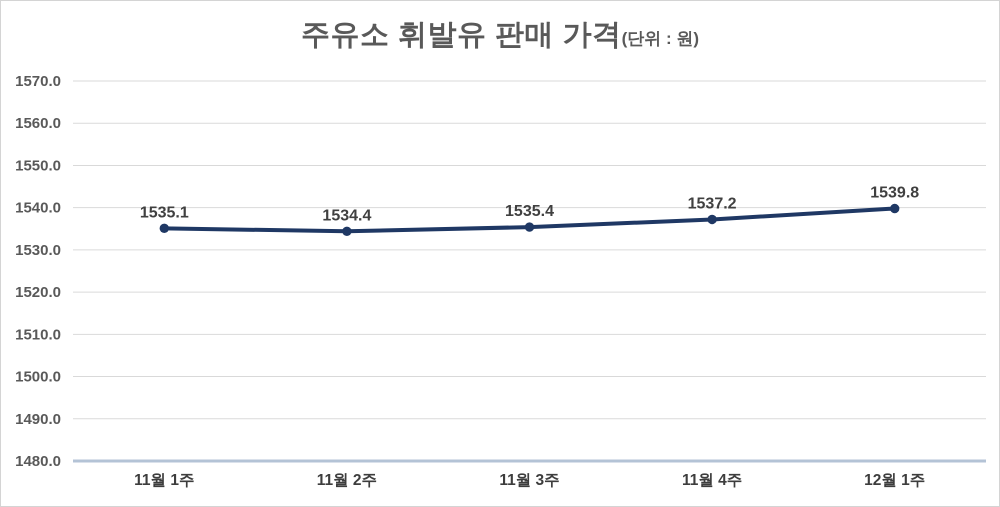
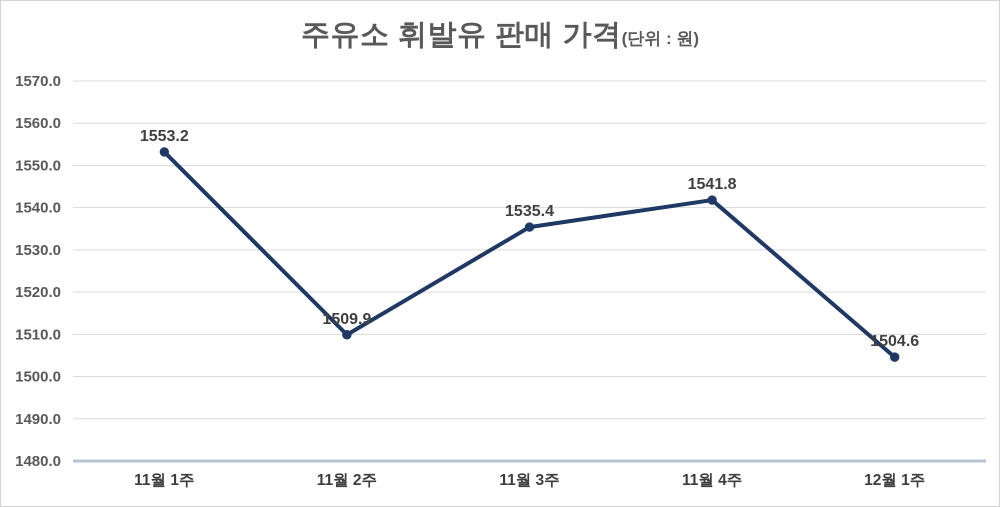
11월 1주: 1535.1 -> 1553.2
11월 2주: 1534.4 -> 1509.9
11월 4주: 1537.2 -> 1541.8
12월 1주: 1539.8 -> 1504.6
